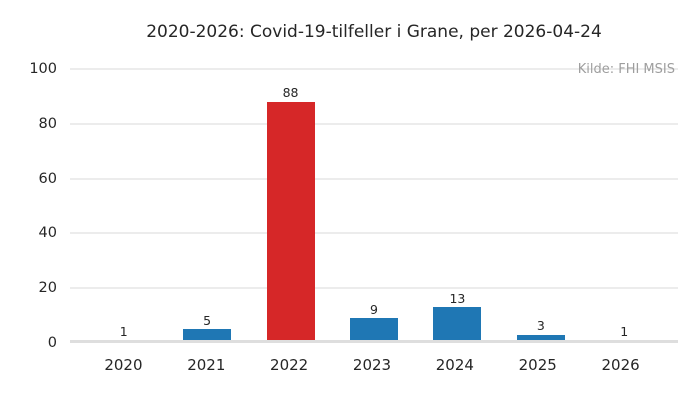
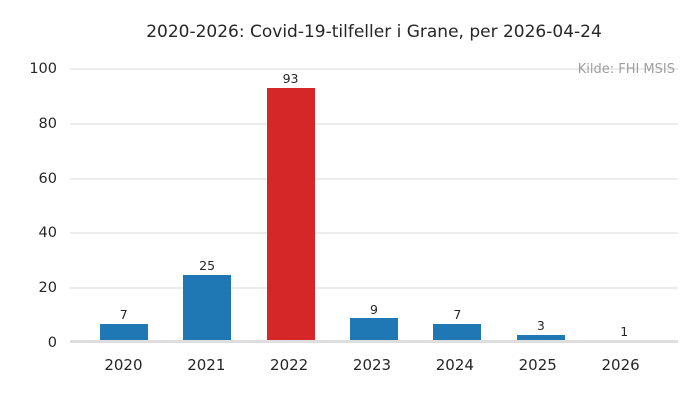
2020: 1 -> 7
2021: 5 -> 25
2022: 88 -> 93
2024: 13 -> 7
